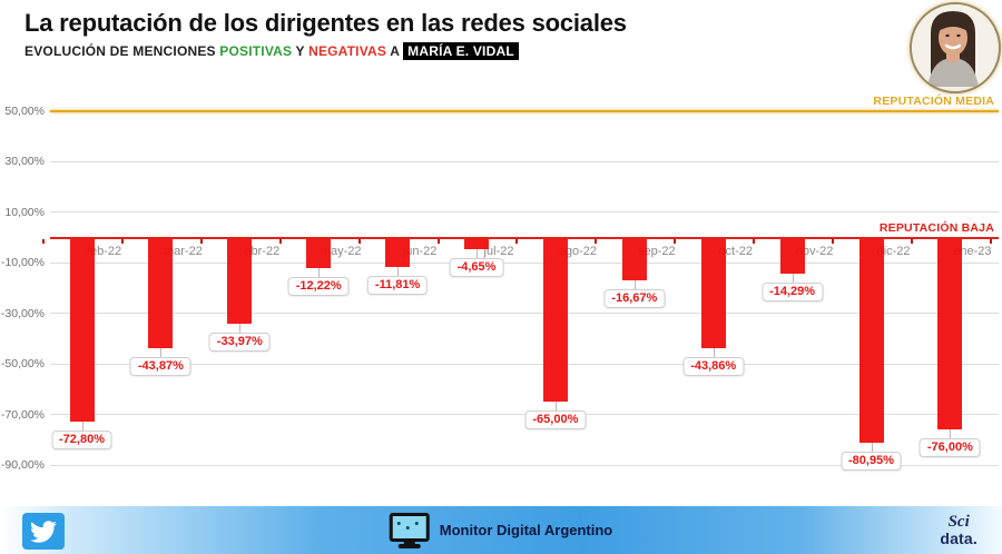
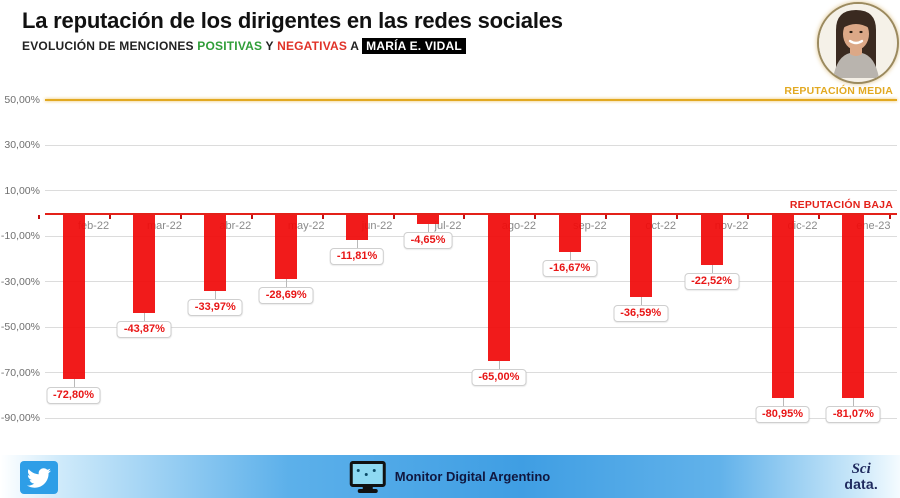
may-22: -12,22% -> -28,69%
oct-22: -43,86% -> -36,59%
nov-22: -14,29% -> -22,52%
ene-23: -76,00% -> -81,07%
